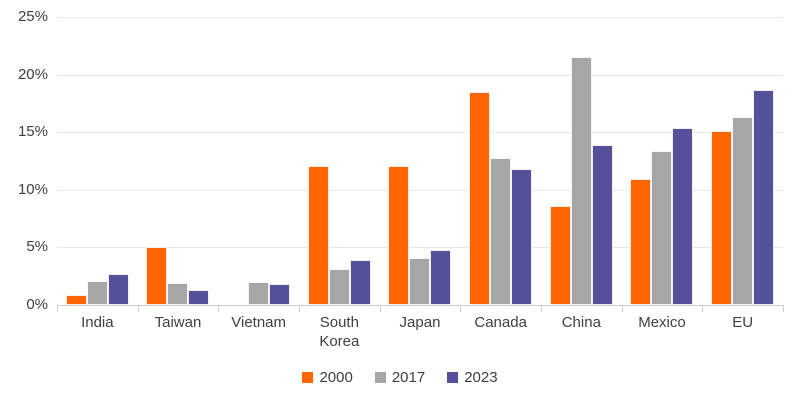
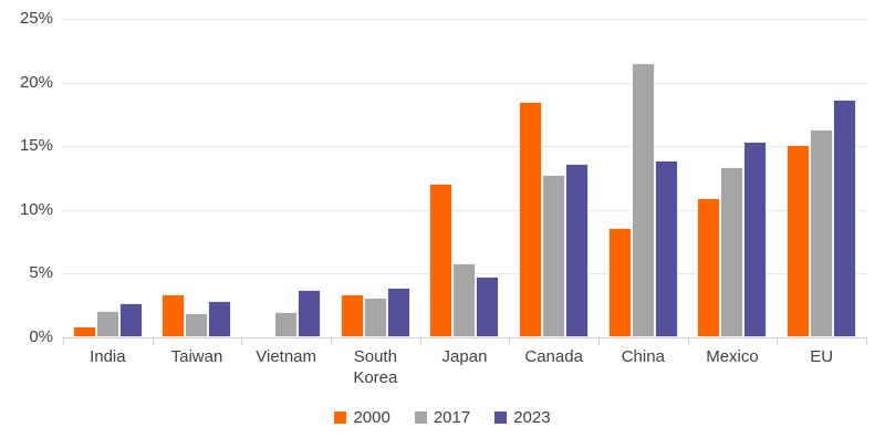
2000/Taiwan: 5.0% -> 3.4%
2023/Taiwan: 1.3% -> 2.9%
2023/Vietnam: 1.8% -> 3.7%
2000/South Korea: 12.1% -> 3.4%
2017/Japan: 4.1% -> 5.8%
2023/Canada: 11.8% -> 13.6%
